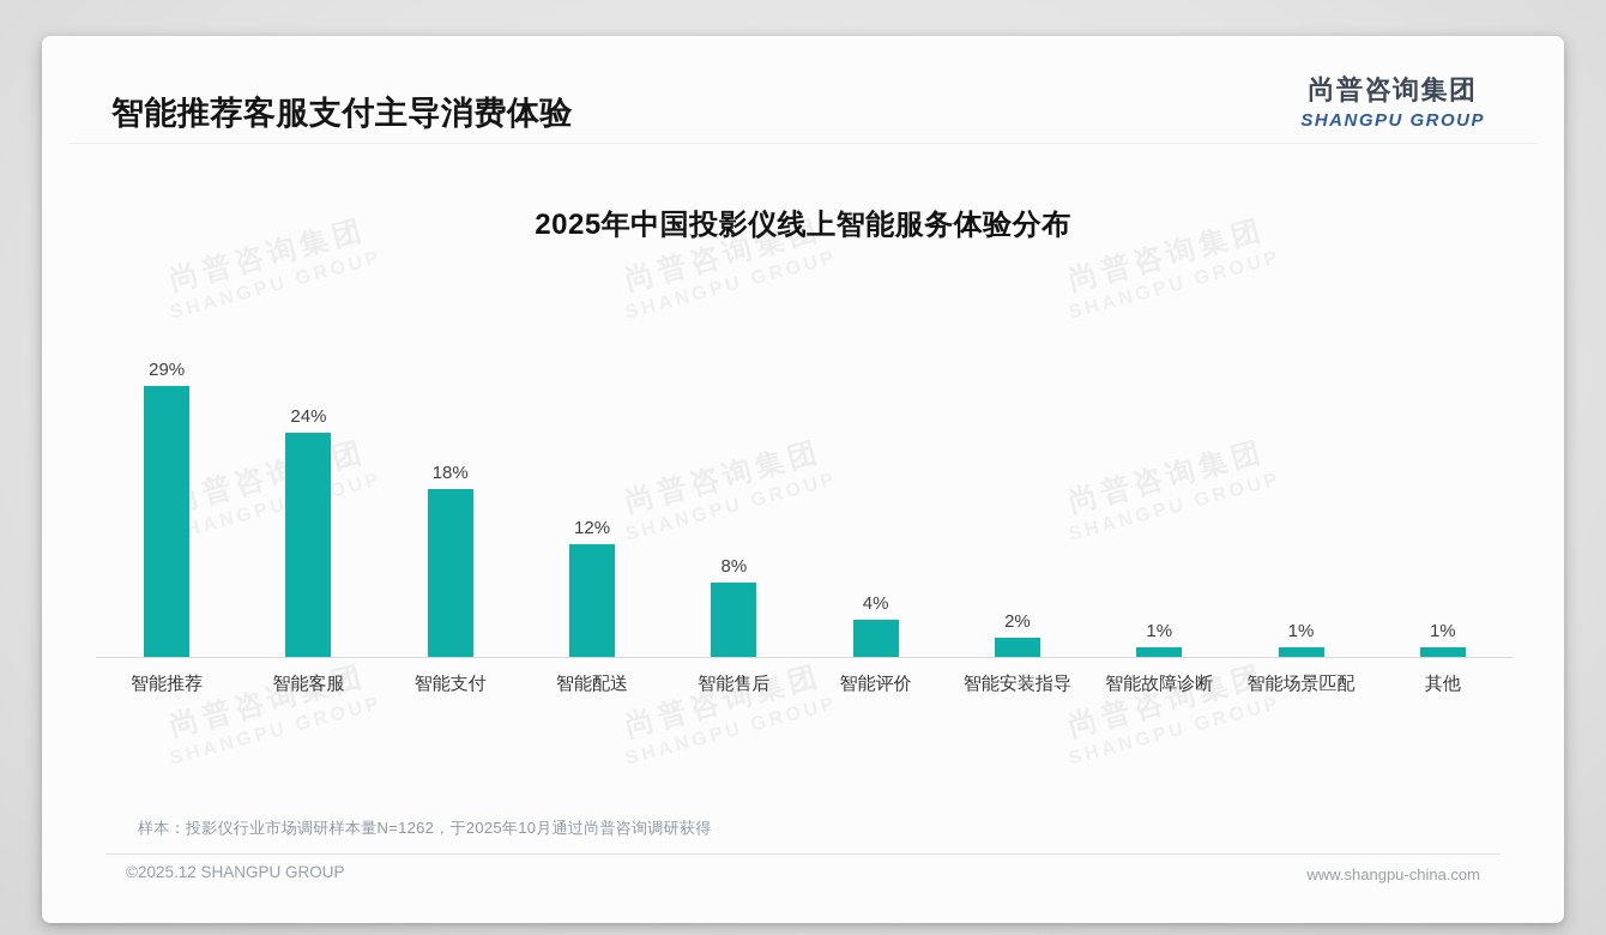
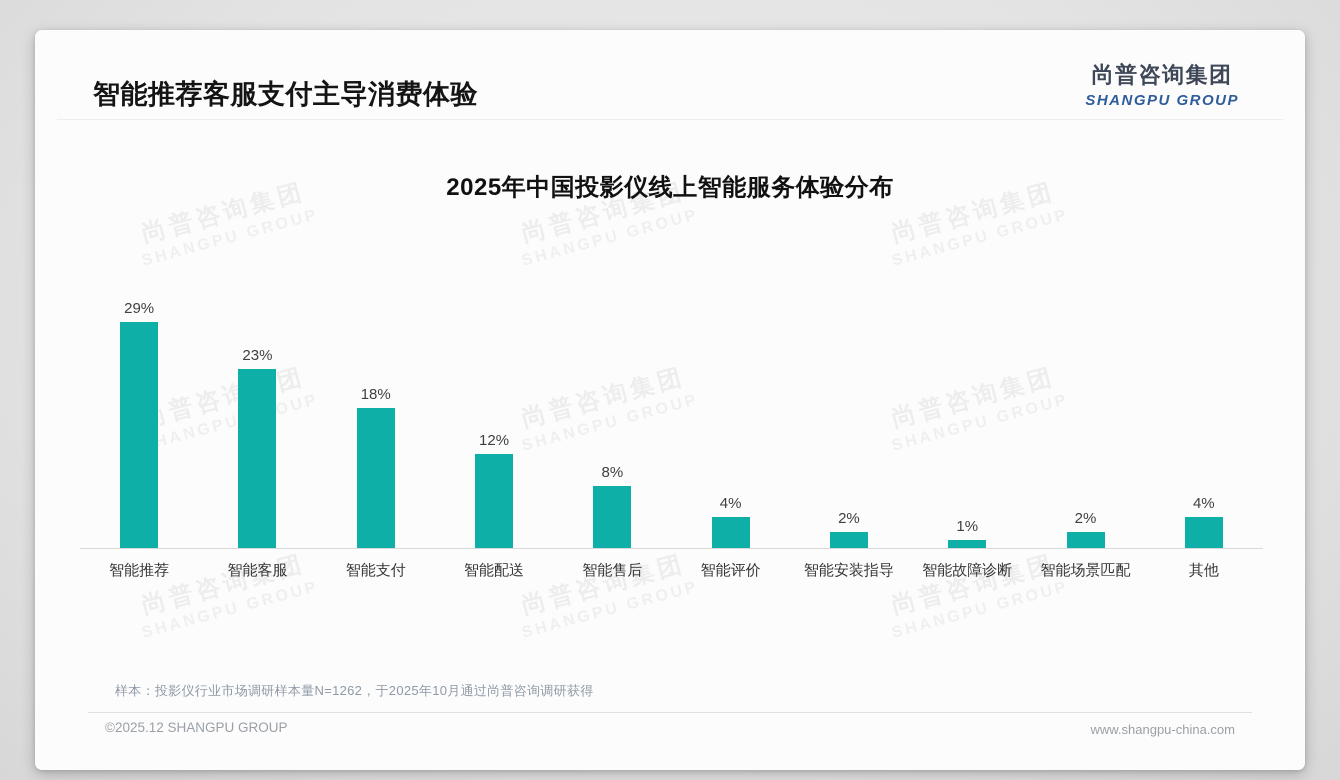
智能客服: 24% -> 23%
智能场景匹配: 1% -> 2%
其他: 1% -> 4%
